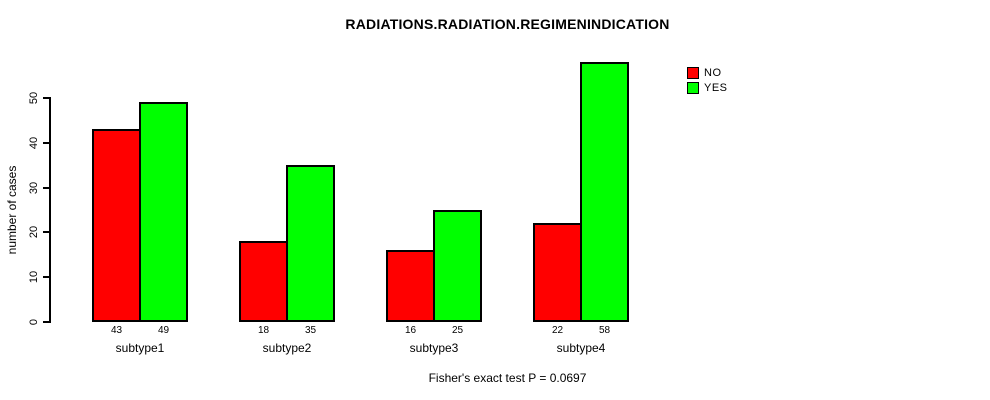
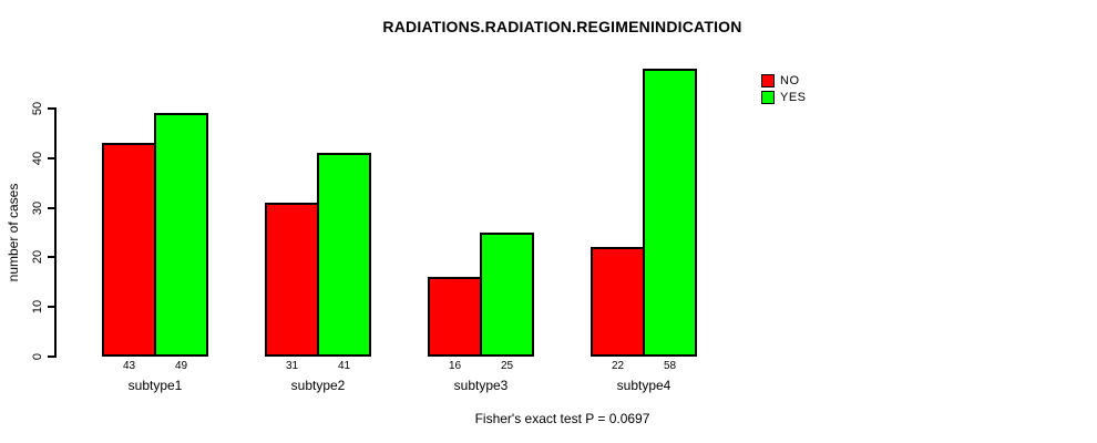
NO/subtype2: 18 -> 31
YES/subtype2: 35 -> 41
